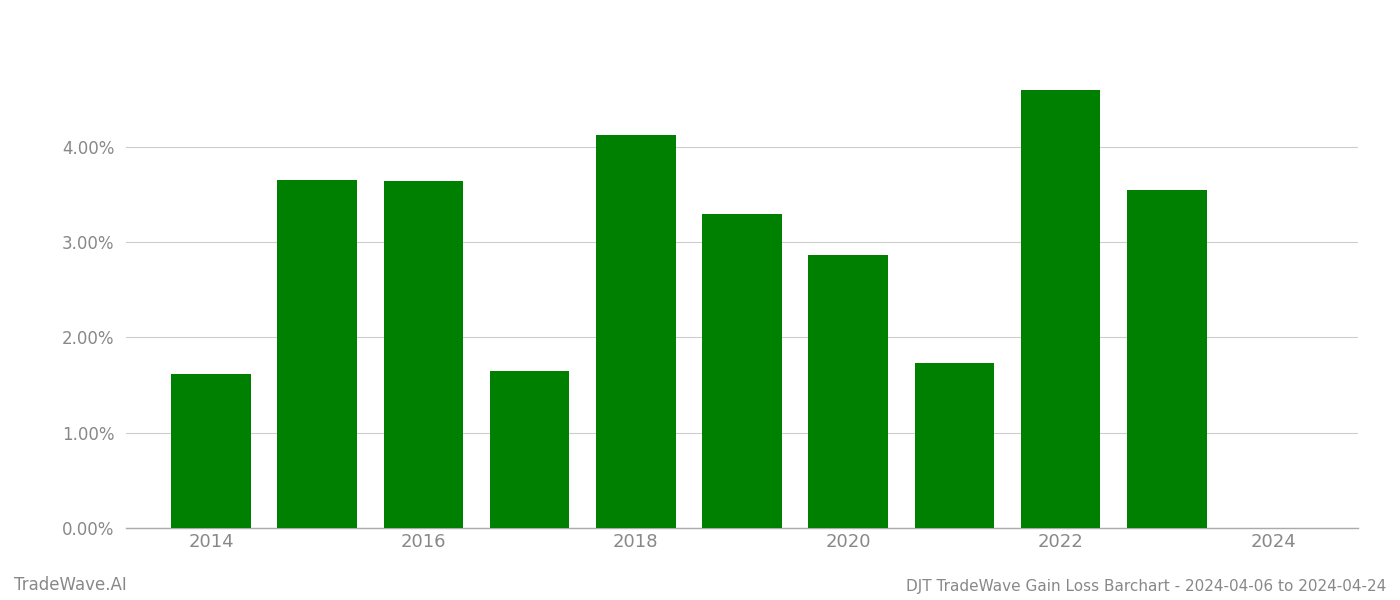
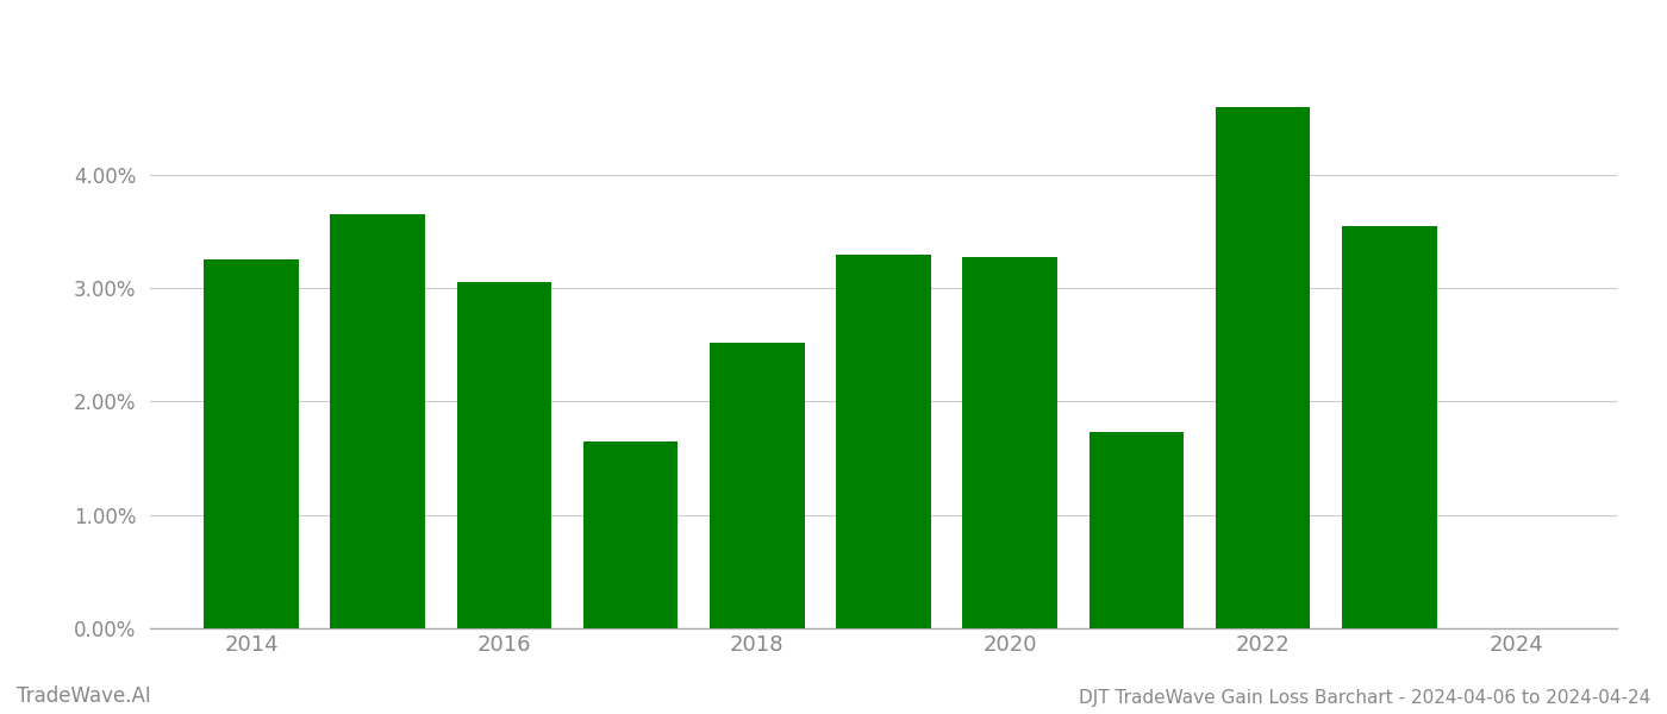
2014: 1.62% -> 3.25%
2016: 3.64% -> 3.05%
2018: 4.12% -> 2.52%
2020: 2.86% -> 3.27%
